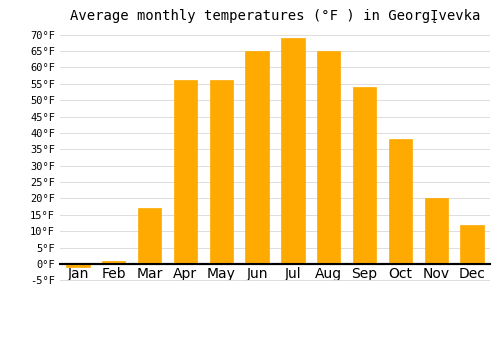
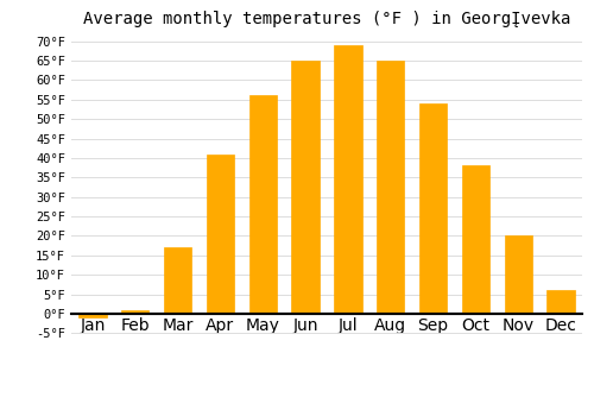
Apr: 56°F -> 41°F
Dec: 12°F -> 6°F
